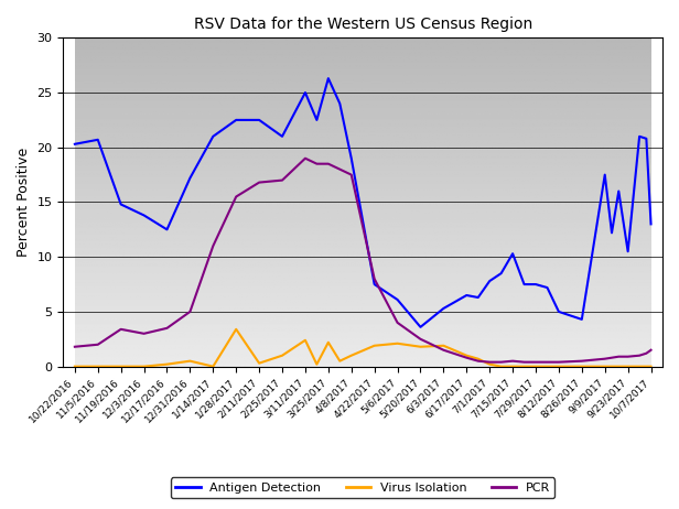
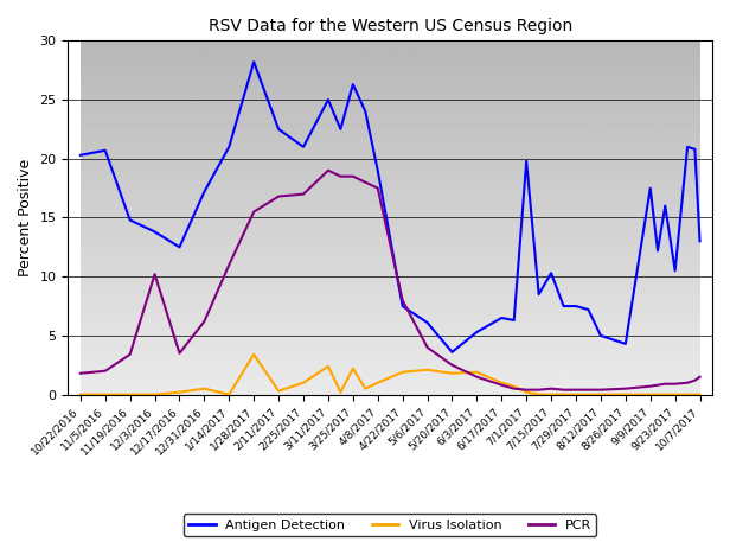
PCR/12/3/2016: 3.0 -> 10.2
PCR/12/31/2016: 5.0 -> 6.2
Antigen Detection/1/28/2017: 22.5 -> 28.2
Antigen Detection/7/1/2017: 7.8 -> 19.8
